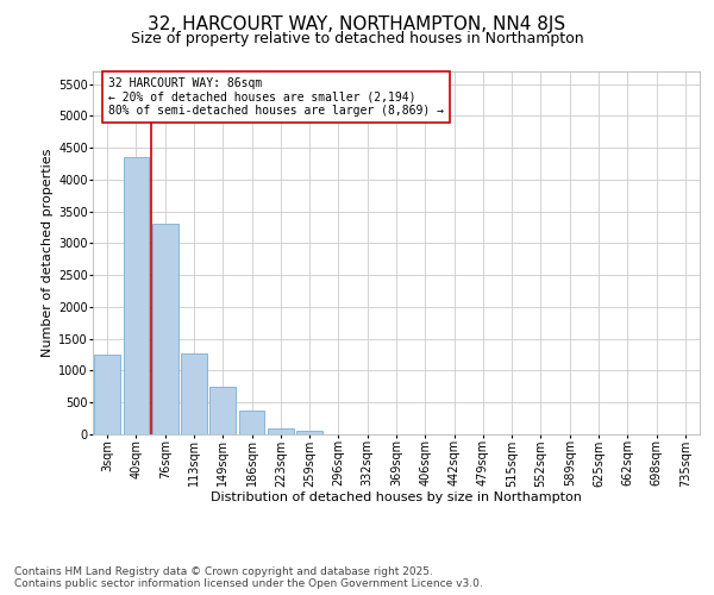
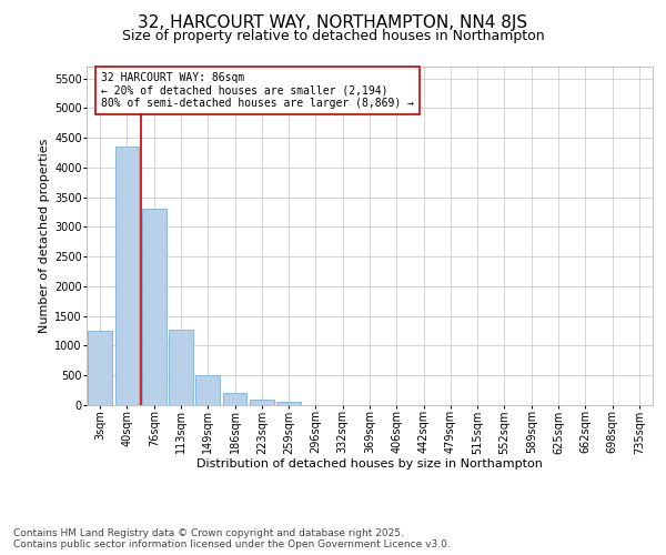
149sqm: 740 -> 500
186sqm: 380 -> 200
